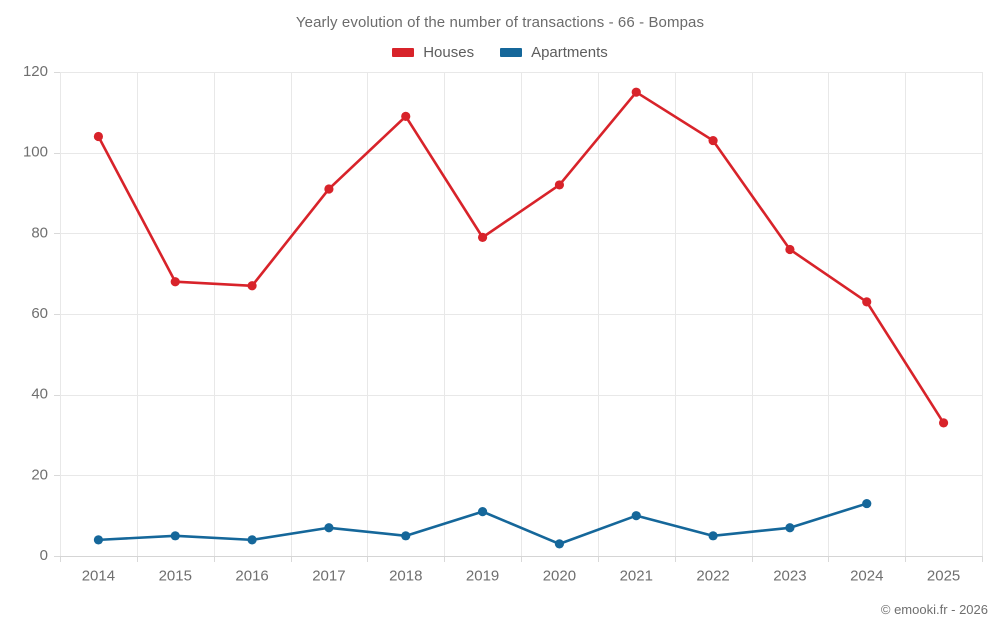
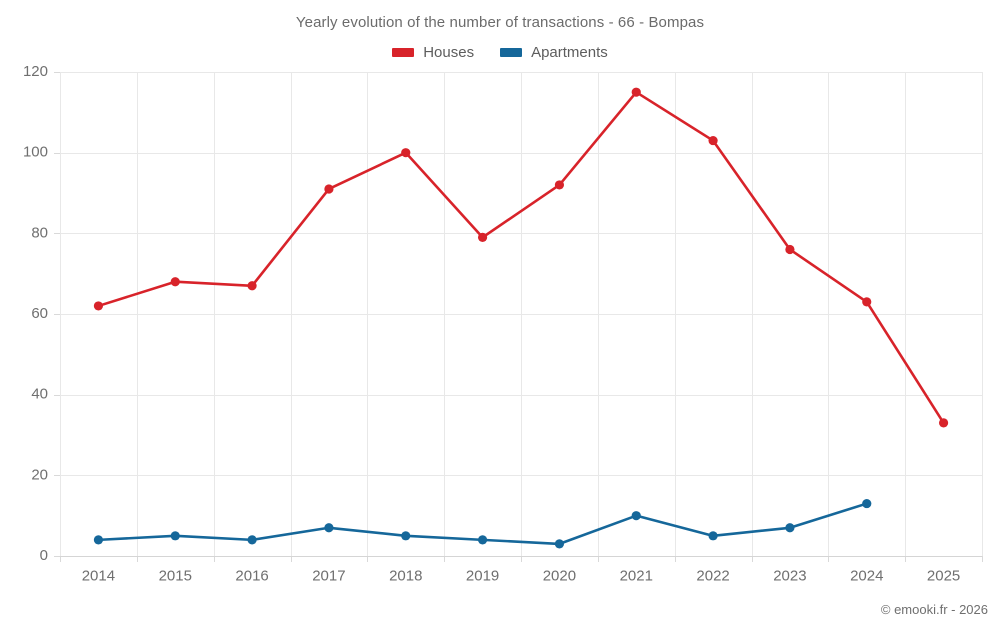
Houses/2014: 104 -> 62
Houses/2018: 109 -> 100
Apartments/2019: 11 -> 4
